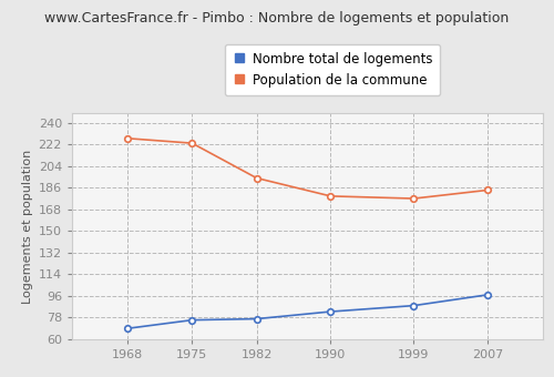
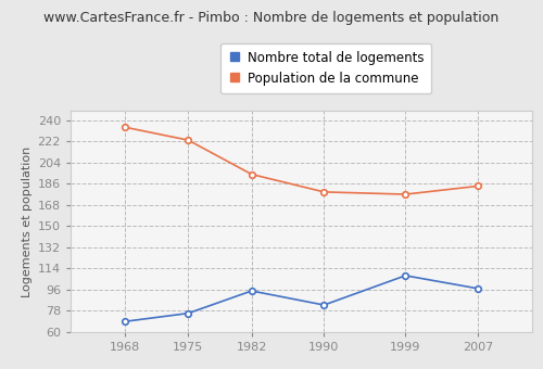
Population de la commune/1968: 227 -> 234
Nombre total de logements/1982: 77 -> 95
Nombre total de logements/1999: 88 -> 108
